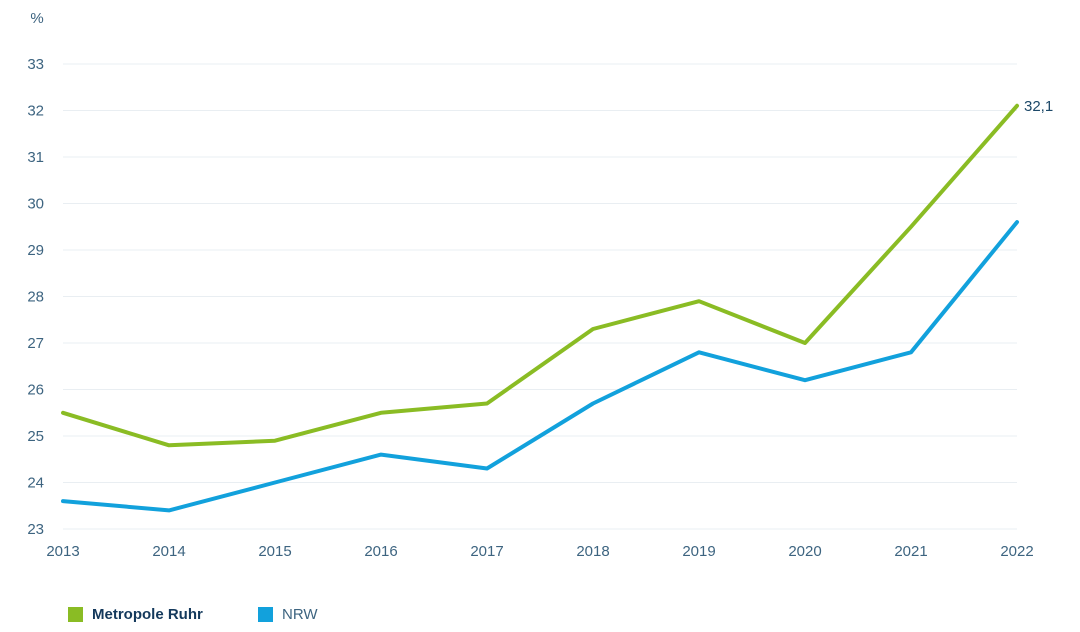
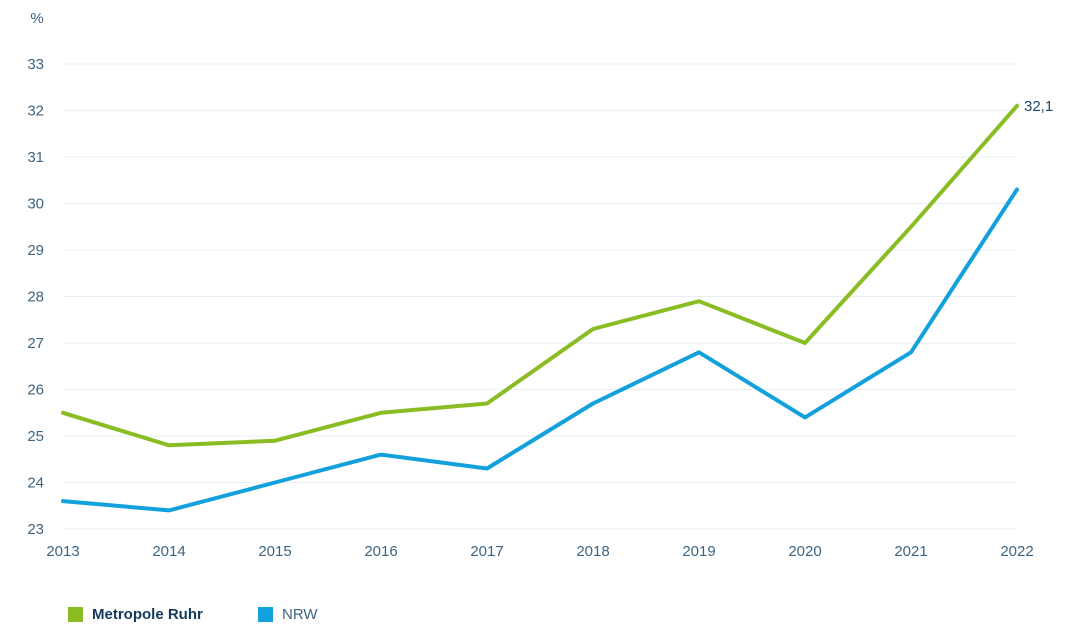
NRW/2020: 26.2 -> 25.4
NRW/2022: 29.6 -> 30.3
